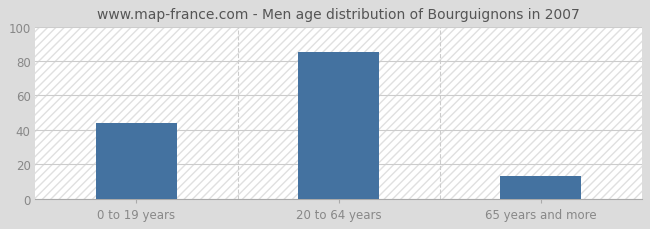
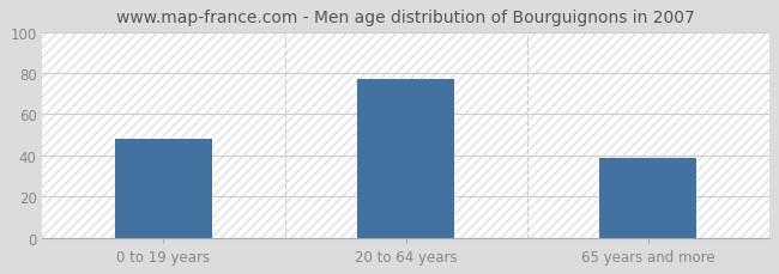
0 to 19 years: 44 -> 48
20 to 64 years: 85 -> 77
65 years and more: 13 -> 39
